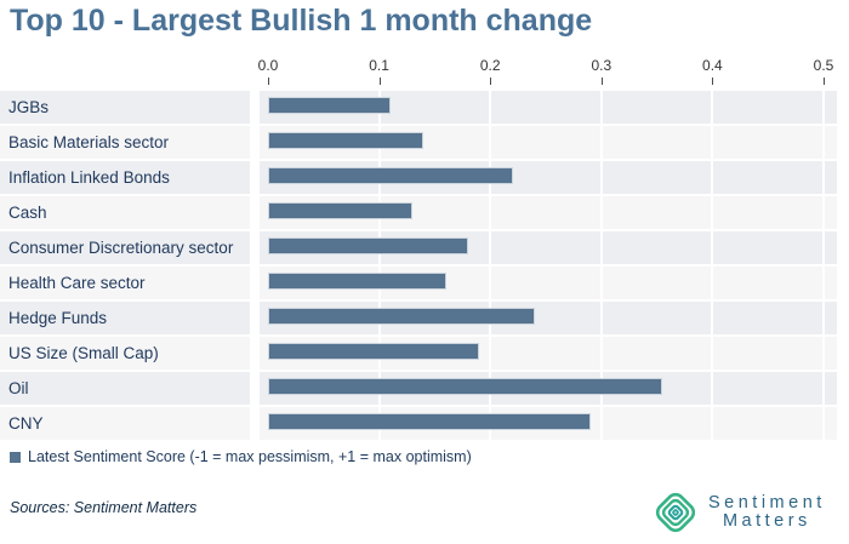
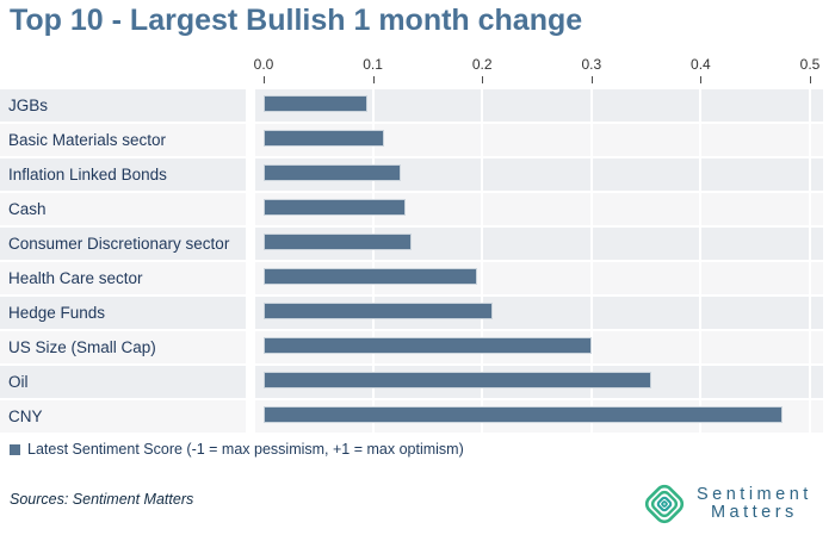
JGBs: 0.11 -> 0.10
Basic Materials sector: 0.14 -> 0.11
Inflation Linked Bonds: 0.22 -> 0.12
Consumer Discretionary sector: 0.18 -> 0.14
Health Care sector: 0.16 -> 0.20
Hedge Funds: 0.24 -> 0.21
US Size (Small Cap): 0.19 -> 0.30
CNY: 0.29 -> 0.47
